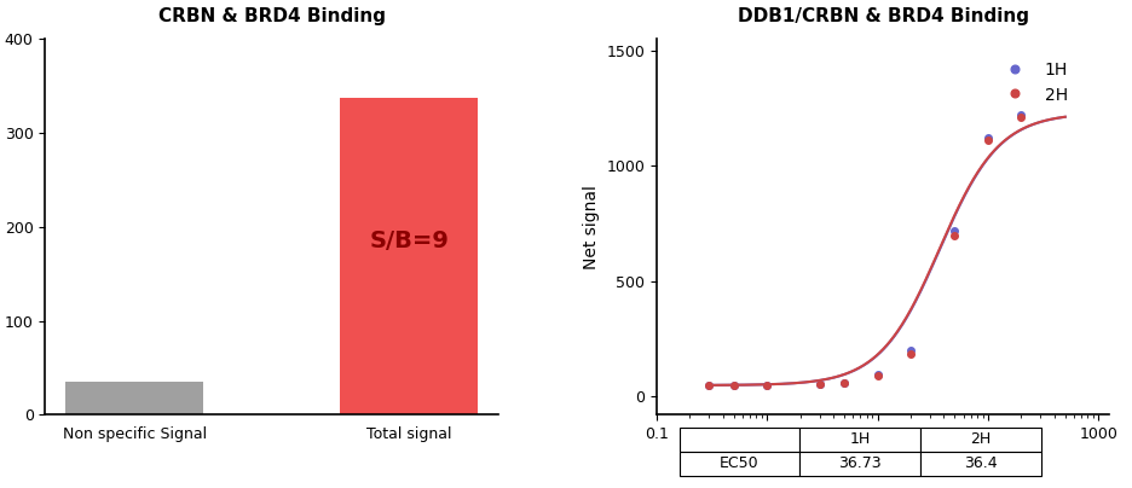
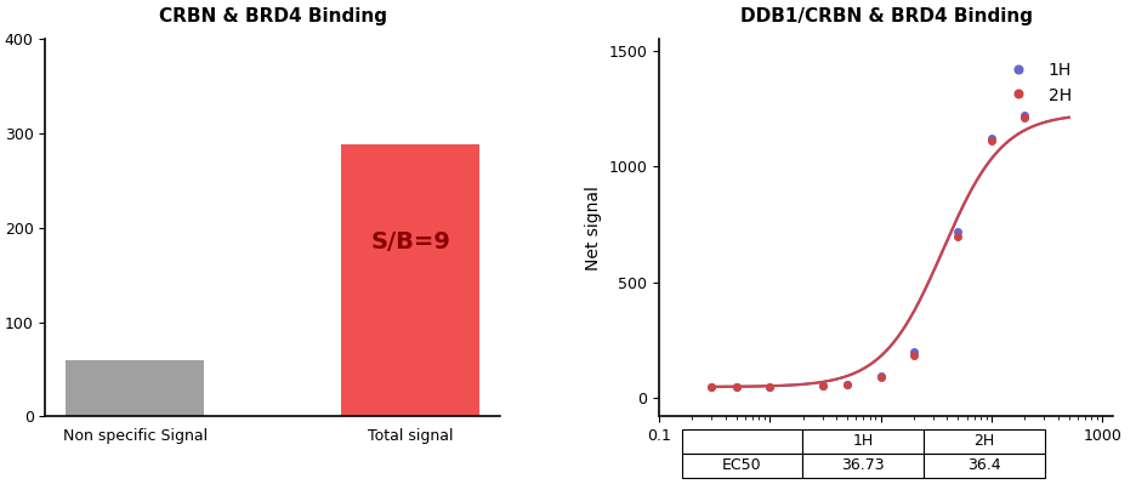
CRBN & BRD4 Binding/Non specific Signal: 35 -> 60
CRBN & BRD4 Binding/Total signal: 338 -> 288
